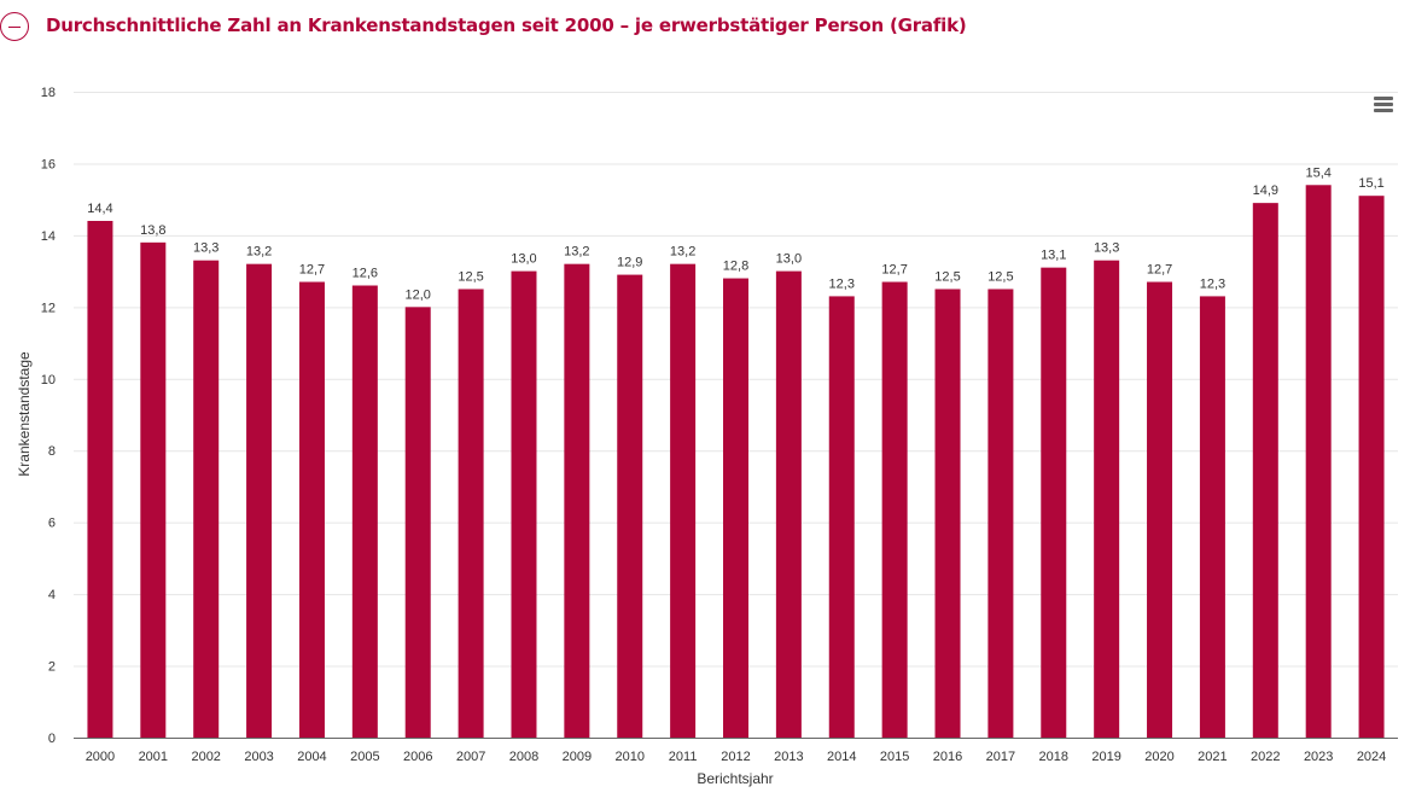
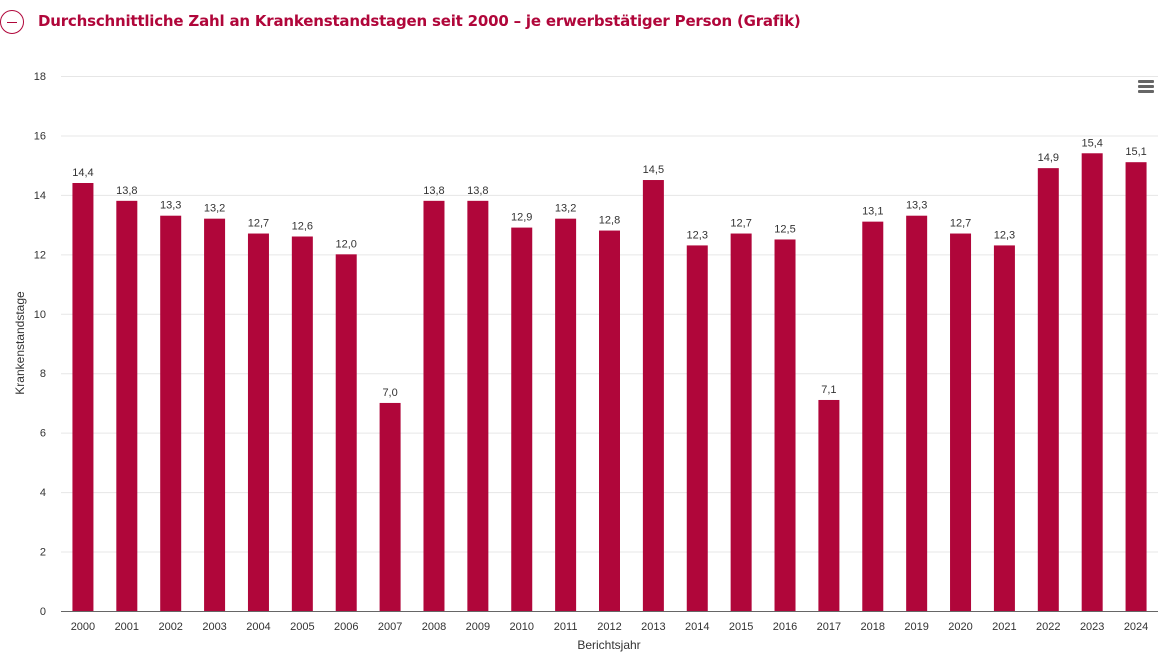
2007: 12,5 -> 7,0
2008: 13,0 -> 13,8
2009: 13,2 -> 13,8
2013: 13,0 -> 14,5
2017: 12,5 -> 7,1
